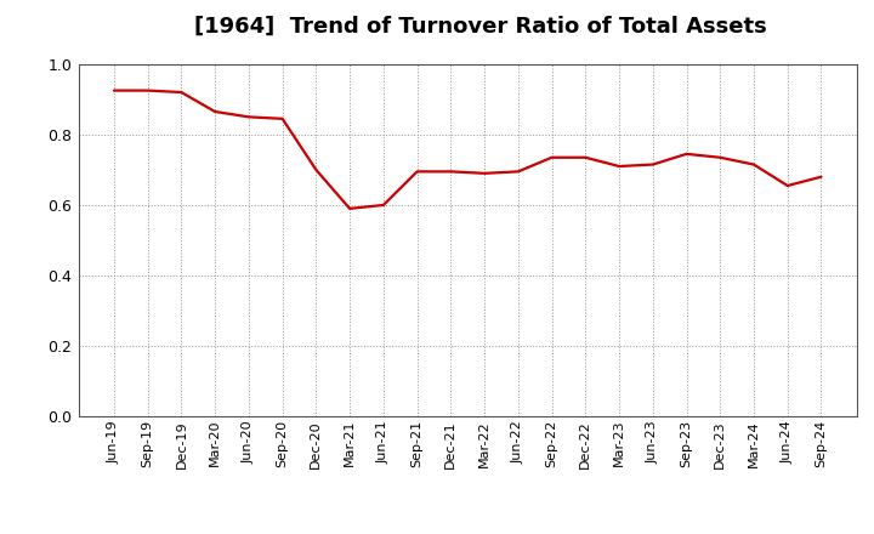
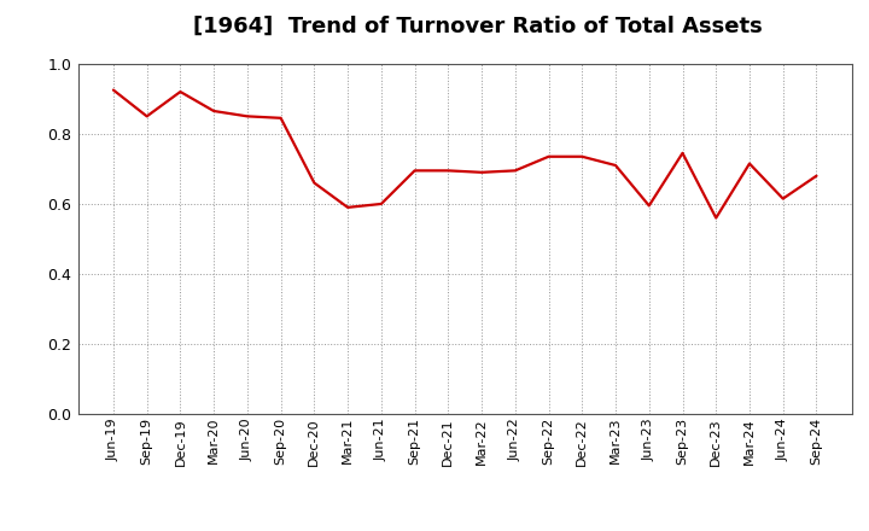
Sep-19: 0.925 -> 0.850
Dec-20: 0.700 -> 0.660
Jun-23: 0.715 -> 0.595
Dec-23: 0.735 -> 0.560
Jun-24: 0.655 -> 0.615
